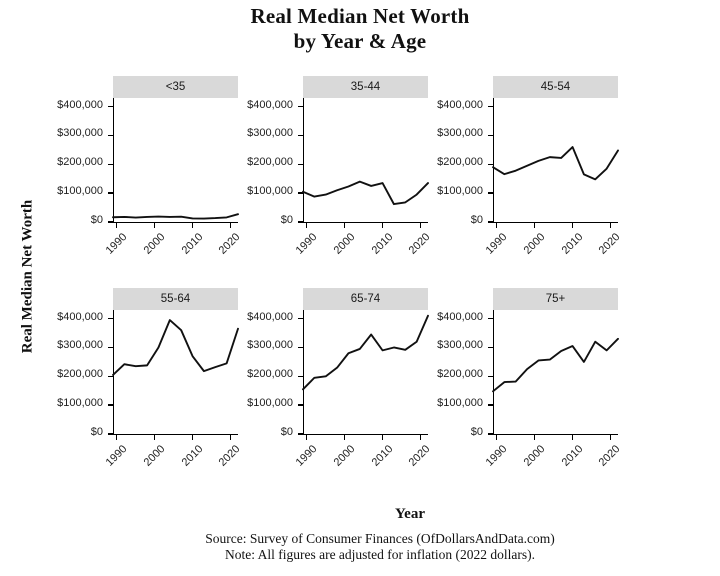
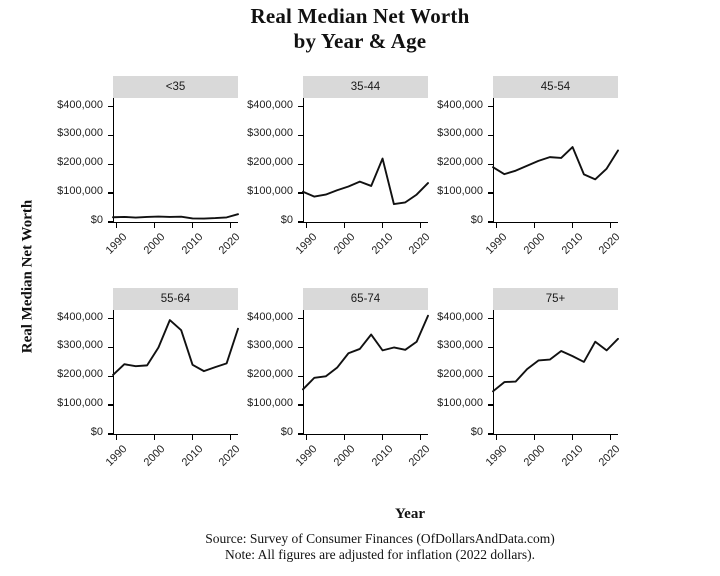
35-44/2010: $140000 -> $220000
55-64/2010: $270000 -> $240000
75+/2010: $300000 -> $270000
